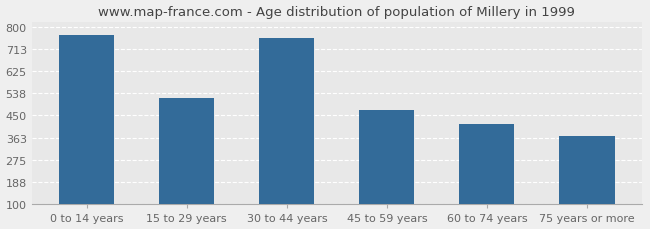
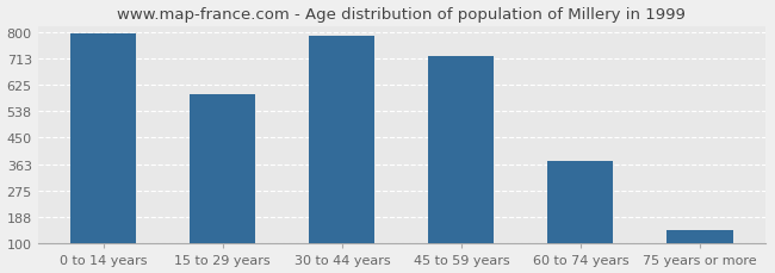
0 to 14 years: 765 -> 795
15 to 29 years: 520 -> 595
30 to 44 years: 755 -> 785
45 to 59 years: 470 -> 720
60 to 74 years: 415 -> 375
75 years or more: 370 -> 145
